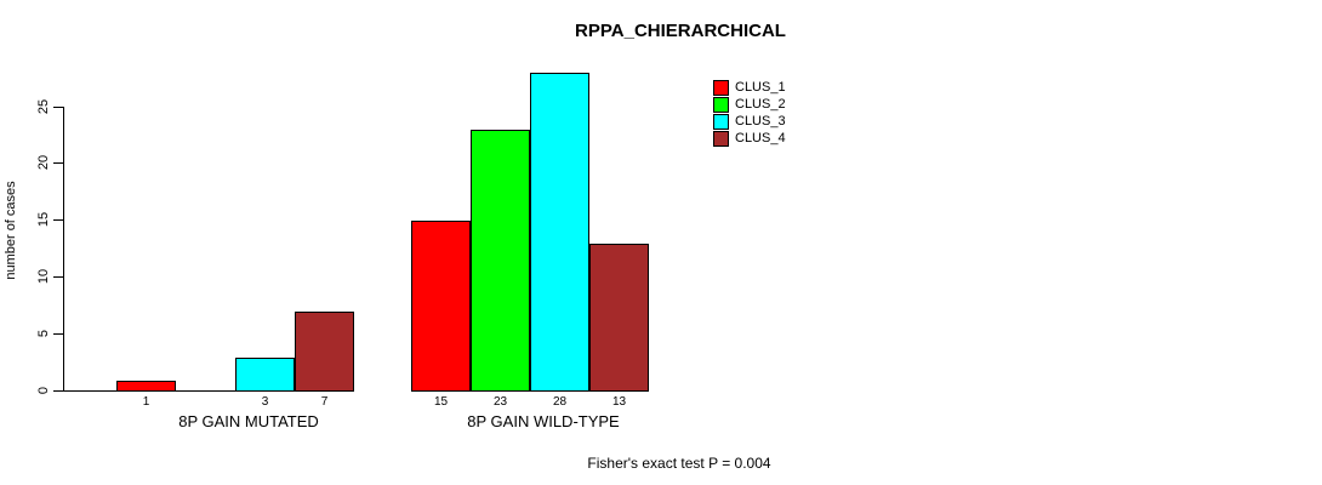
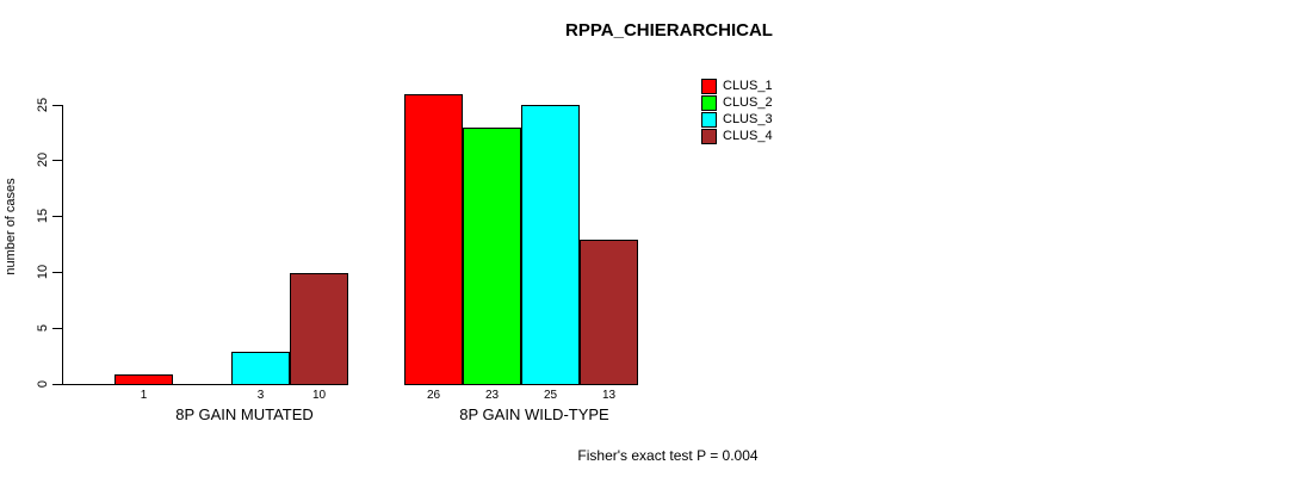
CLUS_4/8P GAIN MUTATED: 7 -> 10
CLUS_1/8P GAIN WILD-TYPE: 15 -> 26
CLUS_3/8P GAIN WILD-TYPE: 28 -> 25
